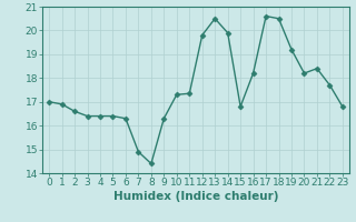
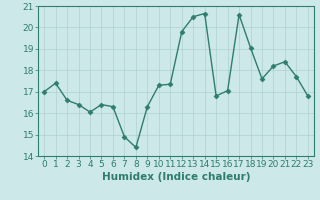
1: 16.90 -> 17.40
4: 16.40 -> 16.05
14: 19.90 -> 20.65
16: 18.20 -> 17.05
18: 20.50 -> 19.05
19: 19.20 -> 17.60
